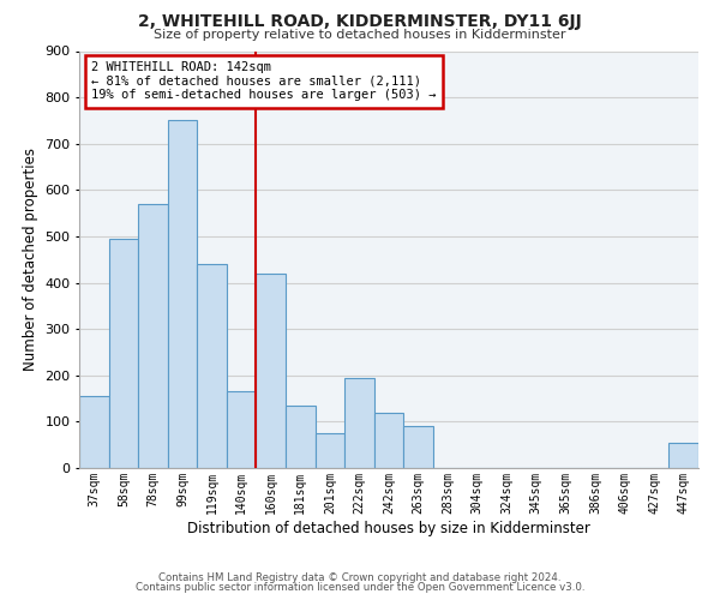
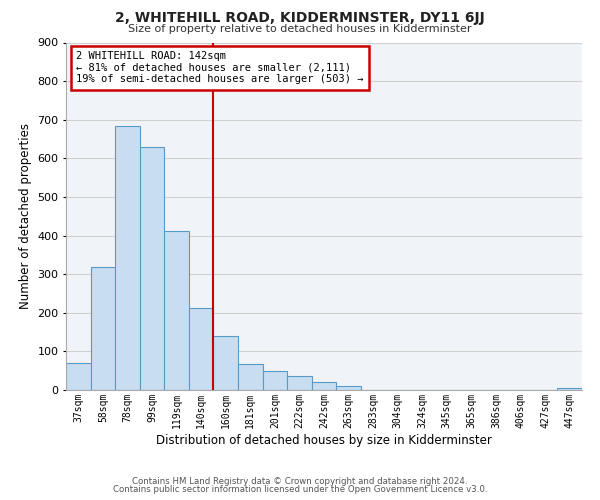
37sqm: 155 -> 70
58sqm: 495 -> 318
78sqm: 570 -> 683
99sqm: 750 -> 630
119sqm: 440 -> 413
140sqm: 165 -> 213
160sqm: 420 -> 140
181sqm: 135 -> 68
201sqm: 75 -> 48
222sqm: 195 -> 36
242sqm: 120 -> 22
263sqm: 90 -> 10
447sqm: 55 -> 5
